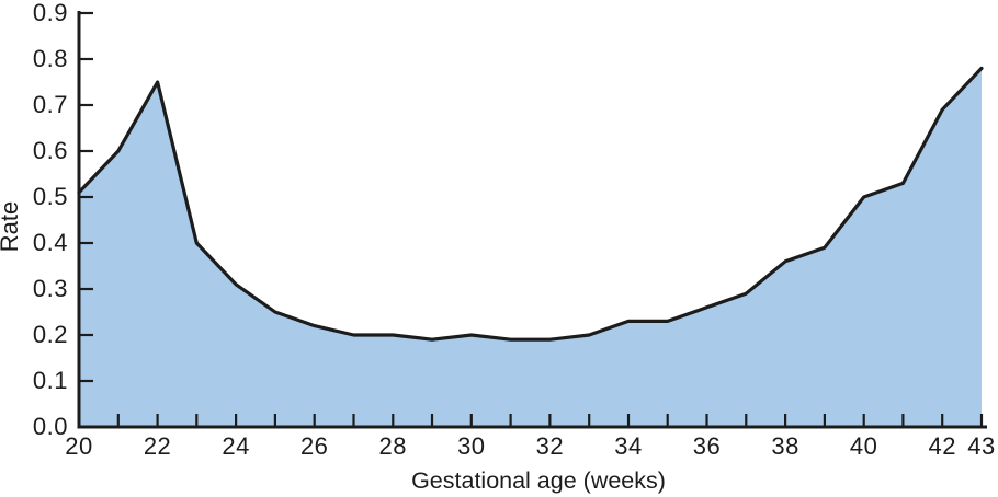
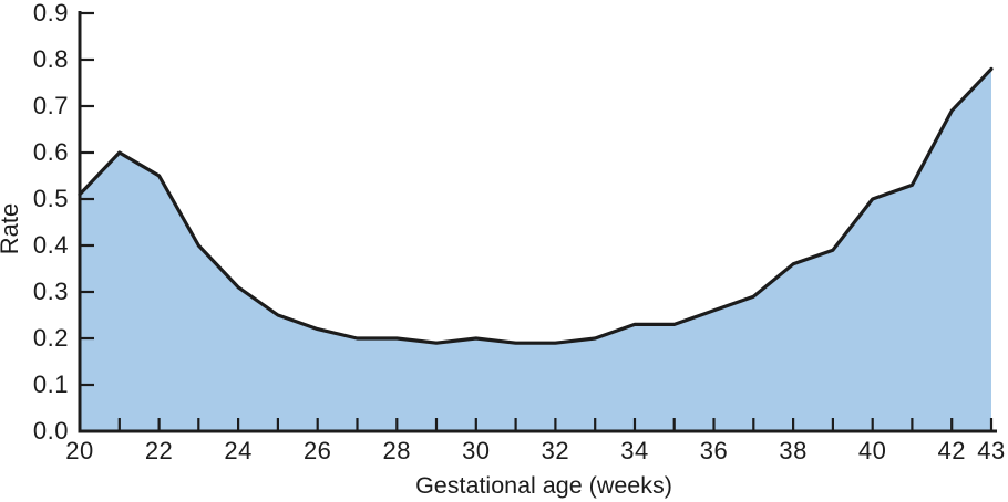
22: 0.75 -> 0.55
